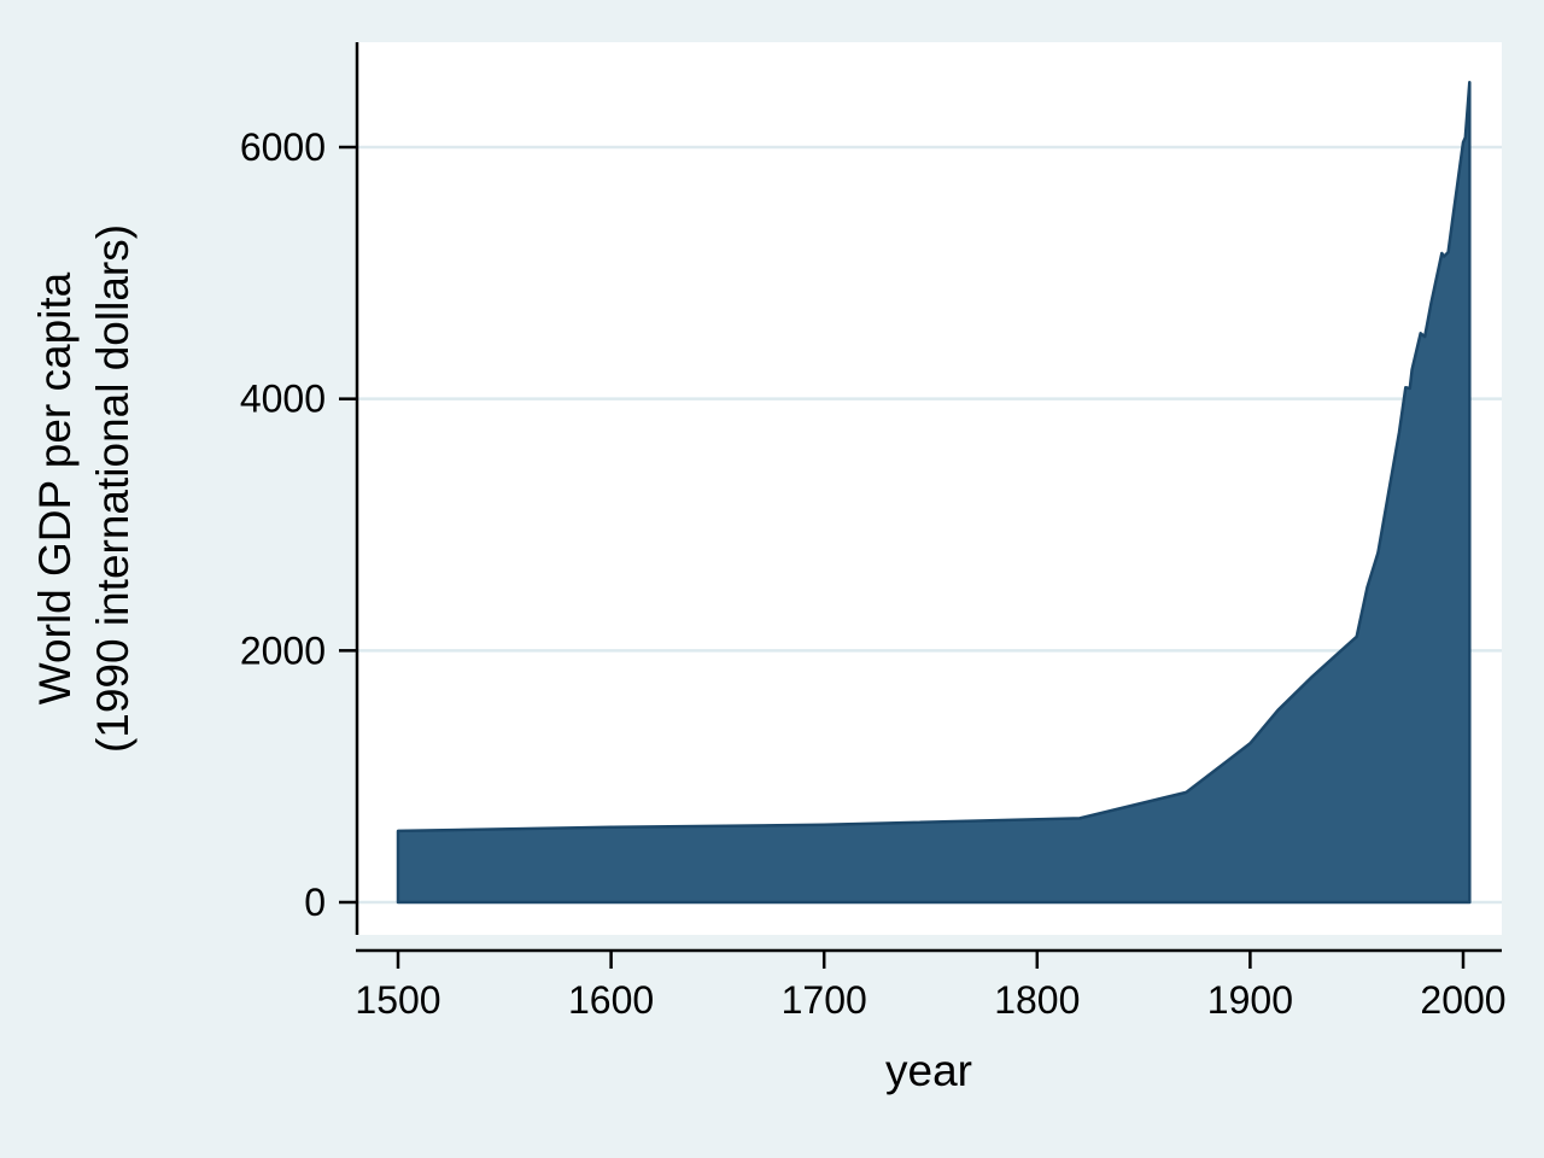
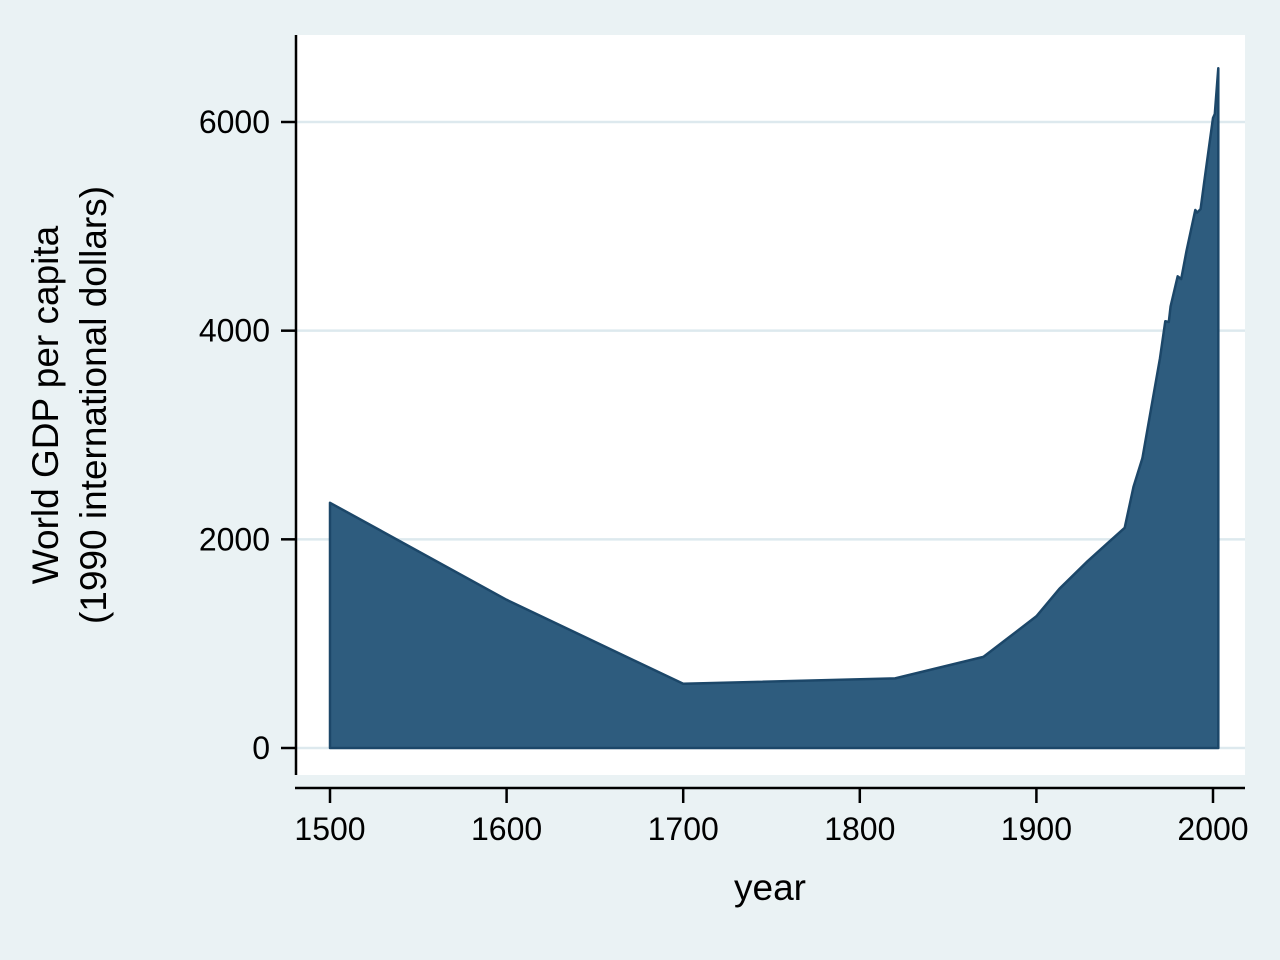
1500: 570 -> 2350
1600: 600 -> 1420
